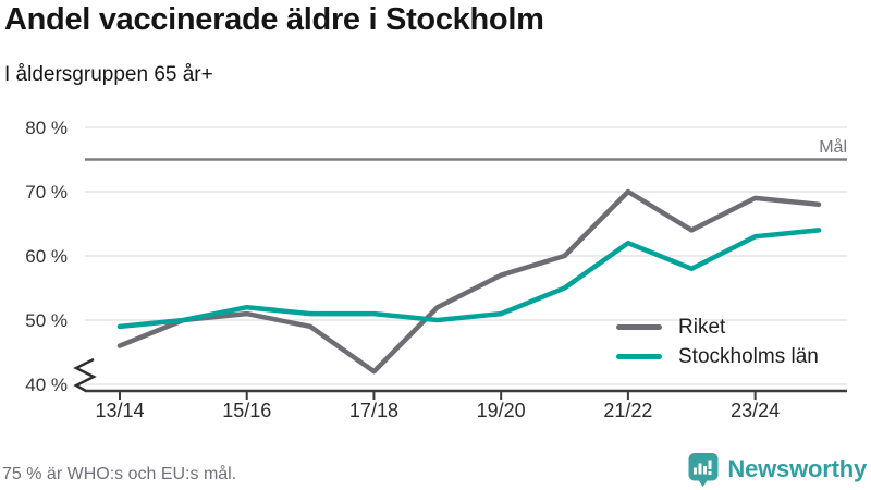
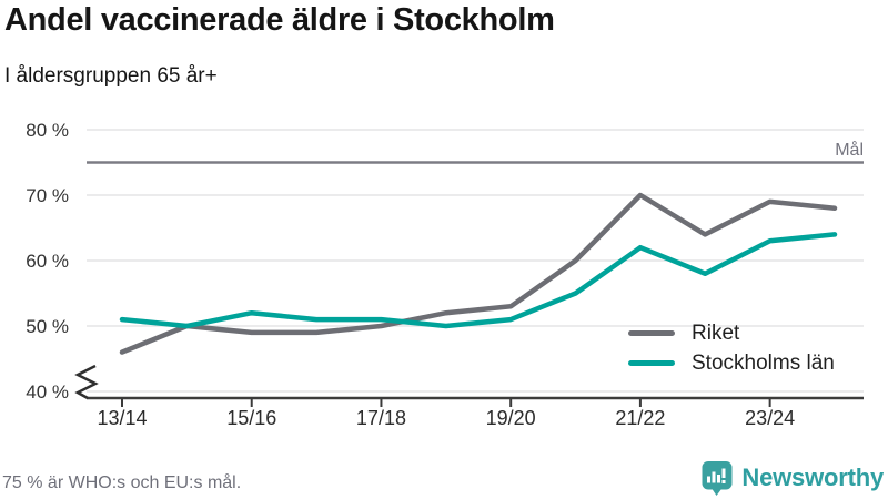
Stockholms län/13/14: 49% -> 51%
Riket/15/16: 51% -> 49%
Riket/17/18: 42% -> 50%
Riket/19/20: 57% -> 53%
